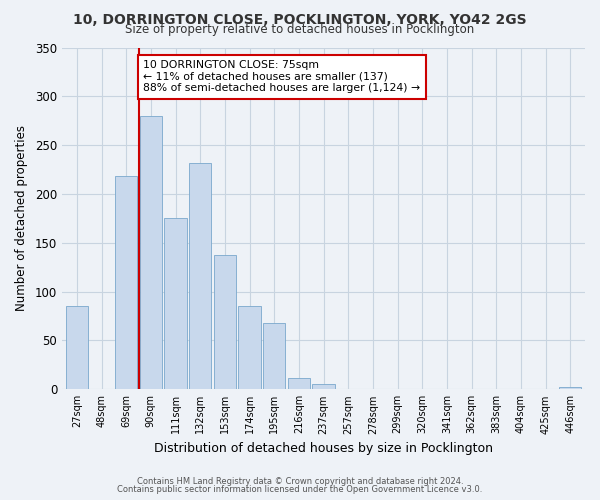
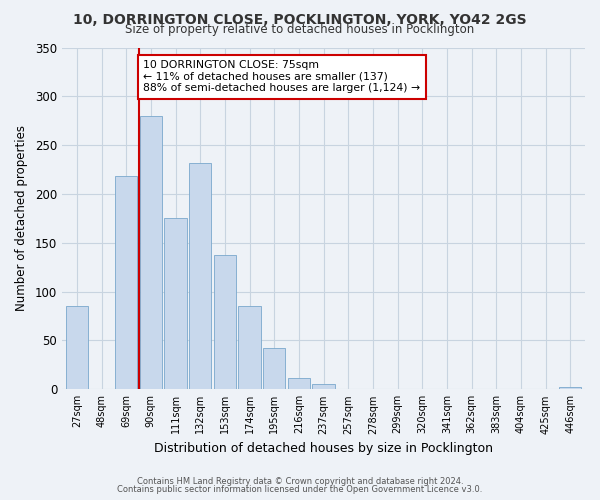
195sqm: 68 -> 42
